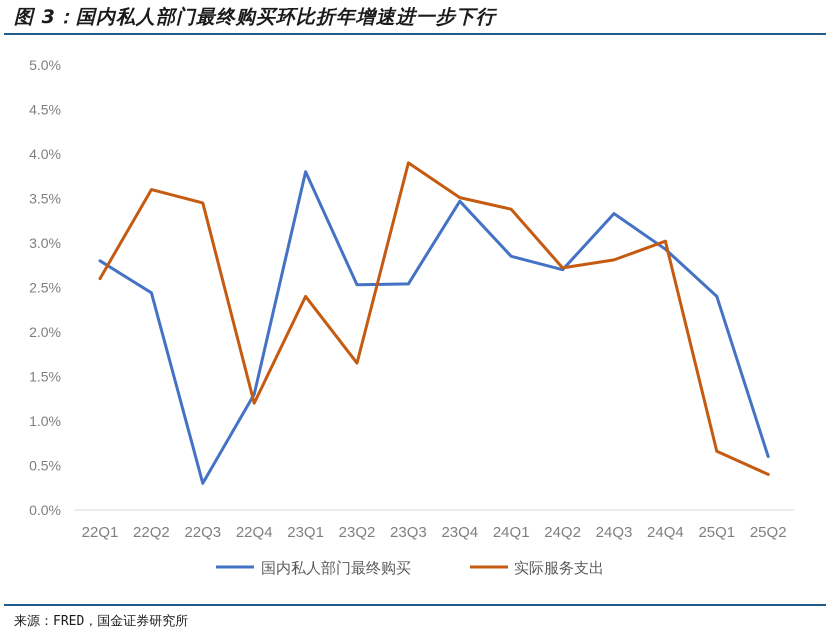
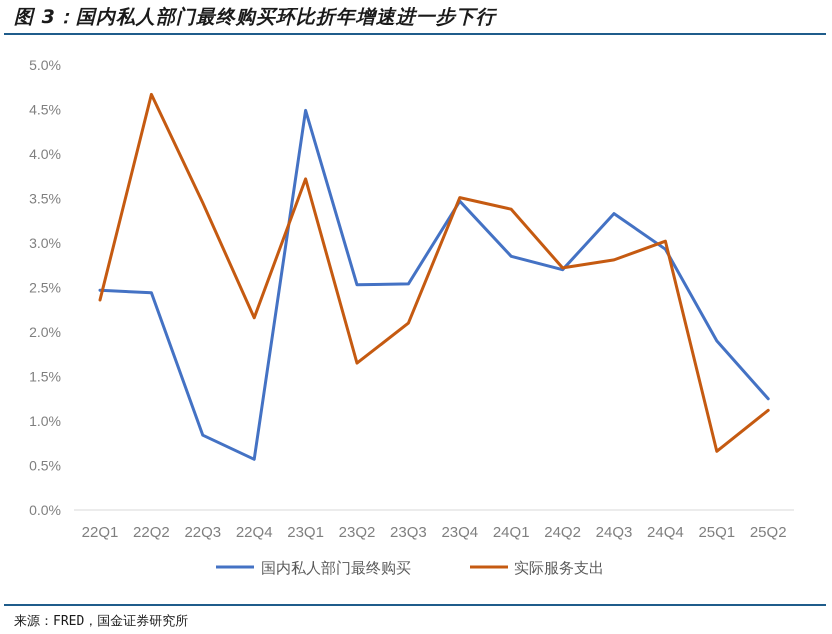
国内私人部门最终购买/22Q1: 2.8% -> 2.5%
实际服务支出/22Q1: 2.6% -> 2.4%
实际服务支出/22Q2: 3.6% -> 4.7%
国内私人部门最终购买/22Q3: 0.3% -> 0.8%
国内私人部门最终购买/22Q4: 1.3% -> 0.6%
实际服务支出/22Q4: 1.2% -> 2.2%
国内私人部门最终购买/23Q1: 3.8% -> 4.5%
实际服务支出/23Q1: 2.4% -> 3.7%
实际服务支出/23Q3: 3.9% -> 2.1%
国内私人部门最终购买/25Q1: 2.4% -> 1.9%
国内私人部门最终购买/25Q2: 0.6% -> 1.2%
实际服务支出/25Q2: 0.4% -> 1.1%
